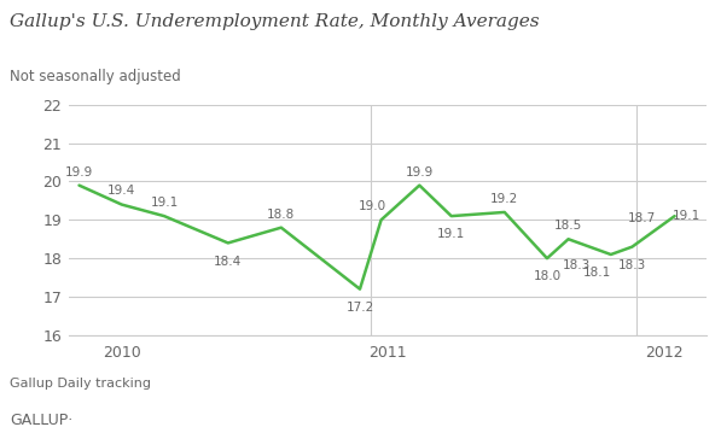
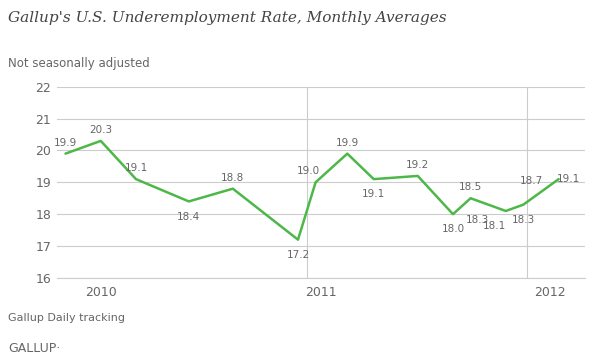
2010: 19.4 -> 20.3
